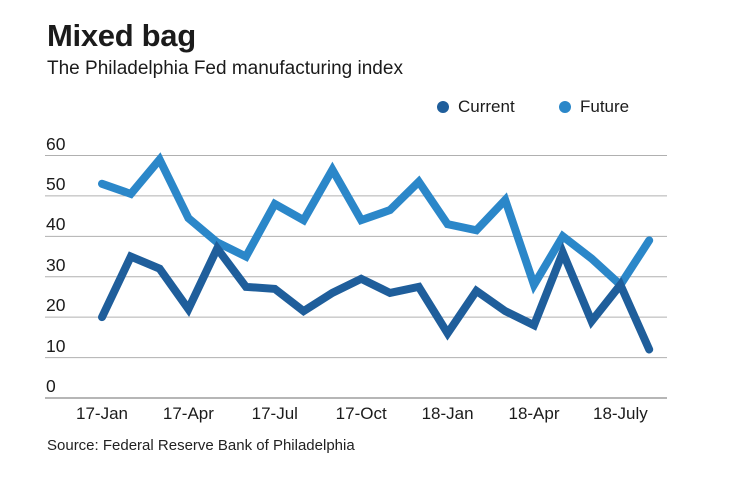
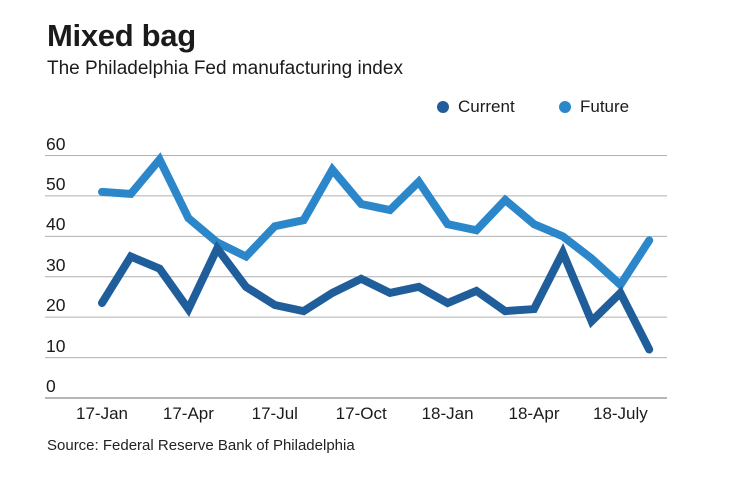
Future/17-Jan: 53 -> 51
Current/17-Jan: 20 -> 24
Future/17-Jul: 48 -> 42
Current/17-Jul: 27 -> 23
Future/17-Oct: 44 -> 48
Current/18-Jan: 16 -> 24
Future/18-Apr: 28 -> 43
Current/18-Apr: 18 -> 22
Current/18-July: 28 -> 26
